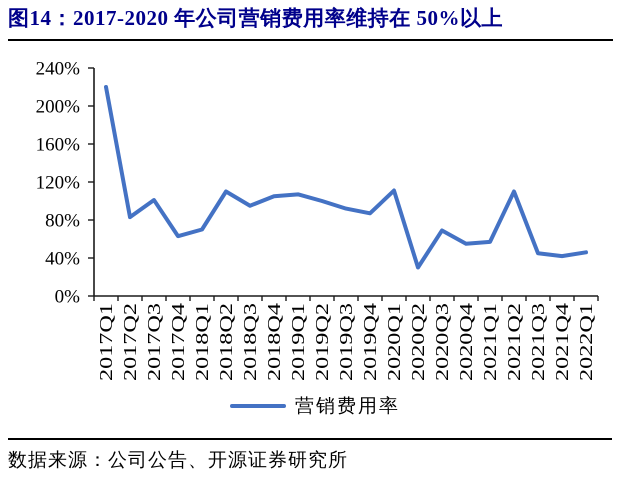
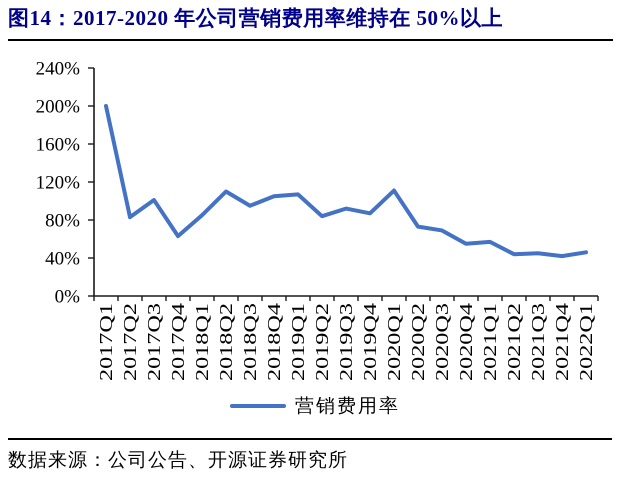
2017Q1: 220% -> 200%
2018Q1: 70% -> 80%
2019Q2: 100% -> 80%
2020Q2: 30% -> 70%
2021Q2: 110% -> 40%
